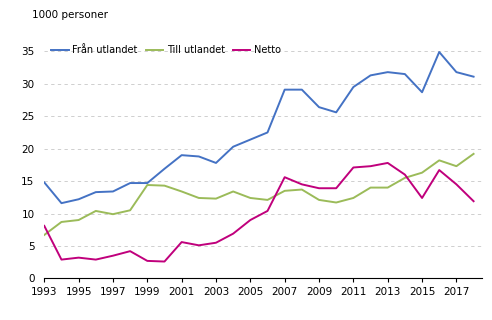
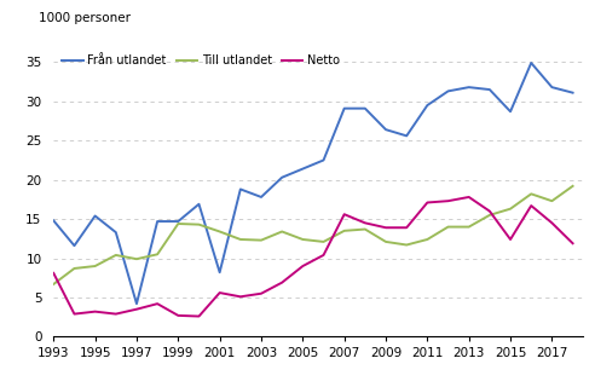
Från utlandet/1995: 12.2 -> 15.4
Från utlandet/1997: 13.4 -> 4.2
Från utlandet/2001: 19.0 -> 8.2
